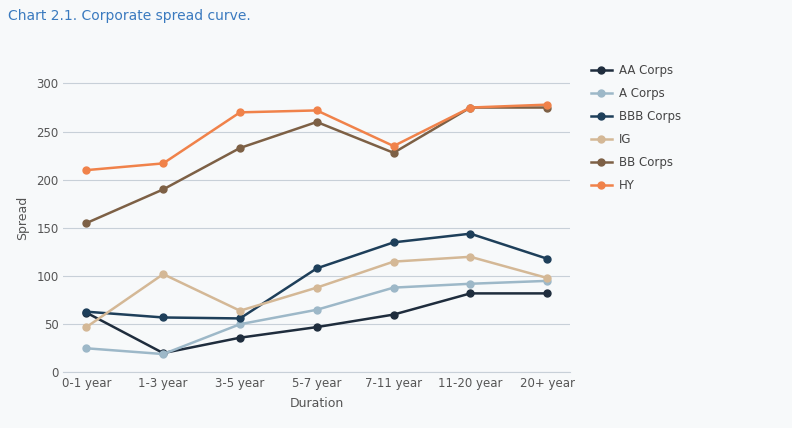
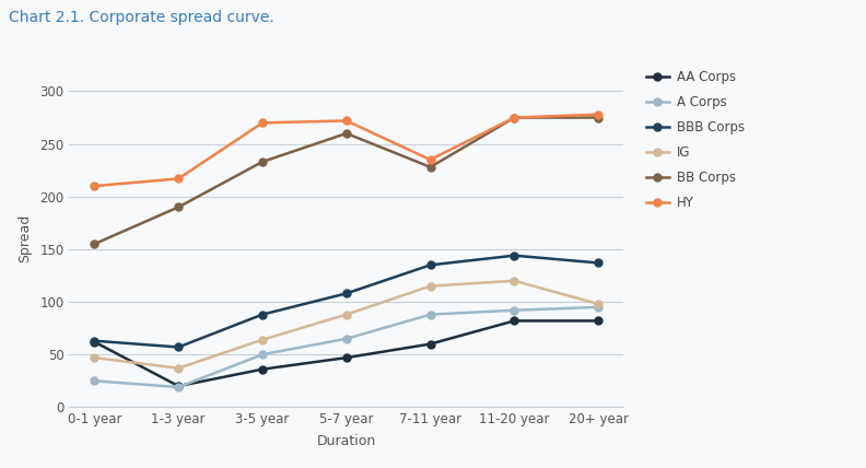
IG/1-3 year: 102 -> 37
BBB Corps/3-5 year: 56 -> 88
BBB Corps/20+ year: 118 -> 137
